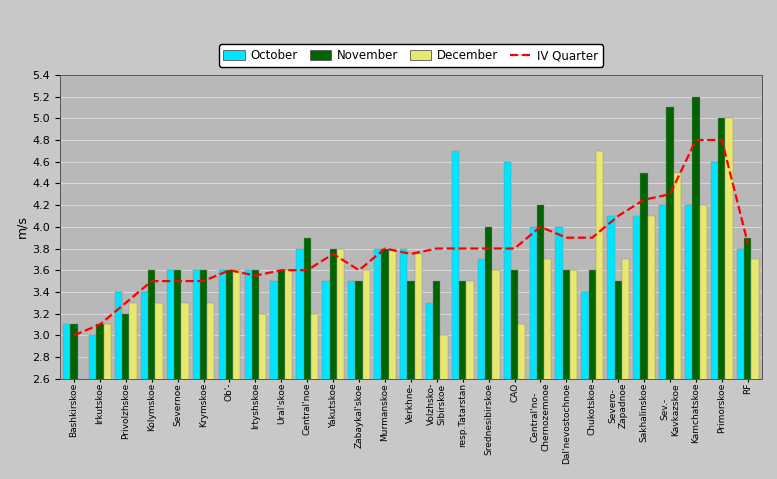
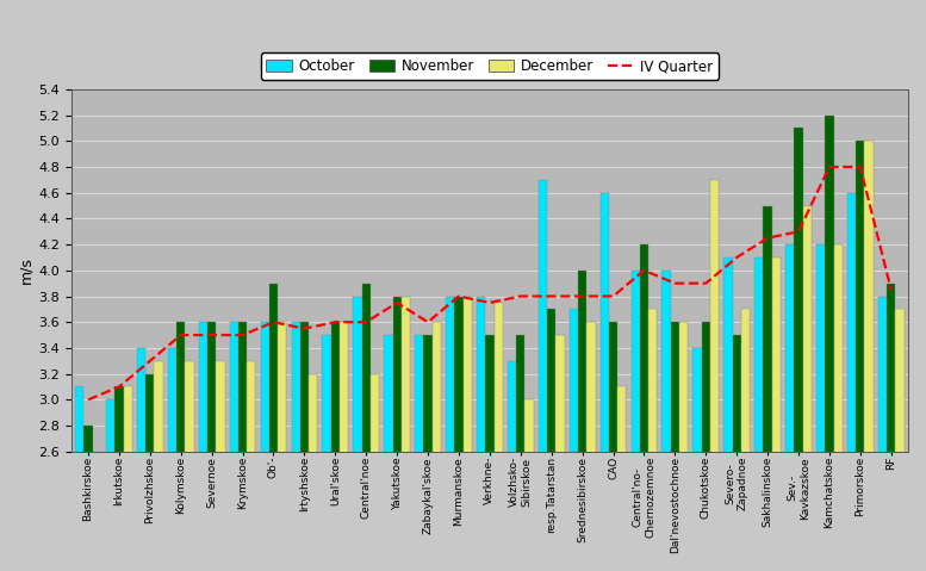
November/Bashkirskoe: 3.1 -> 2.8
November/Ob'-: 3.6 -> 3.9
November/resp.Tatarstan: 3.5 -> 3.7
